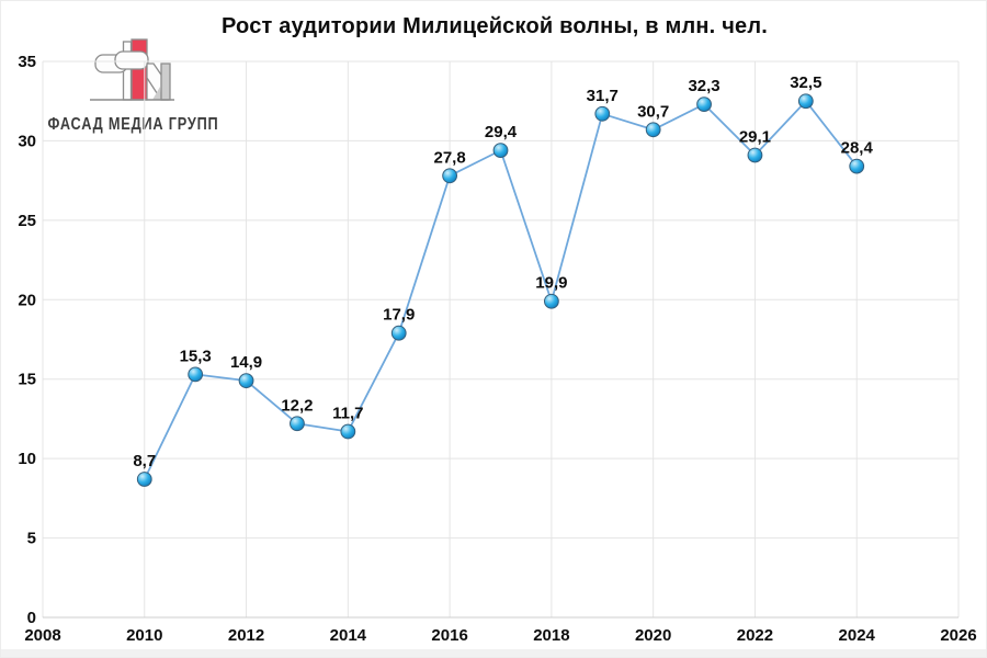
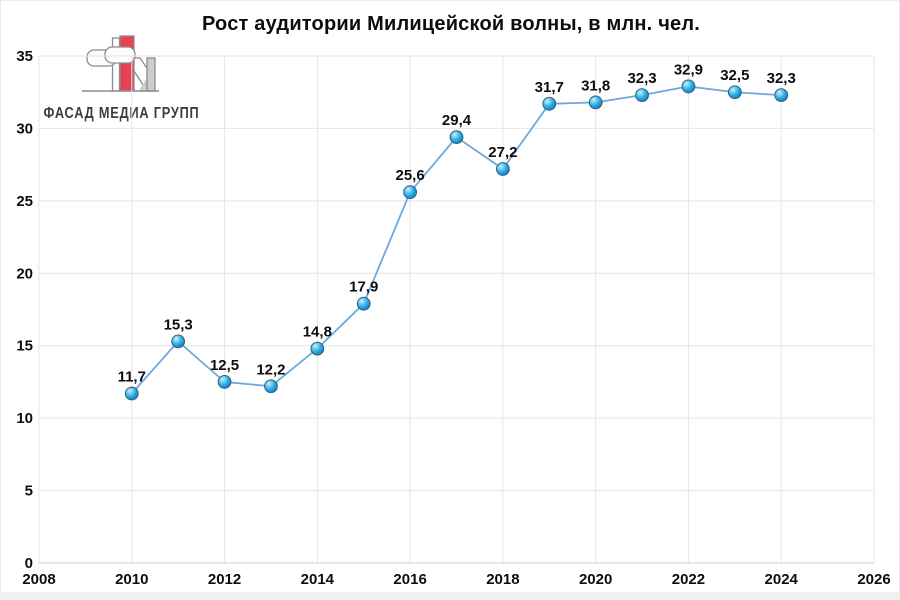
2010: 8,7 -> 11,7
2012: 14,9 -> 12,5
2014: 11,7 -> 14,8
2016: 27,8 -> 25,6
2018: 19,9 -> 27,2
2020: 30,7 -> 31,8
2022: 29,1 -> 32,9
2024: 28,4 -> 32,3
